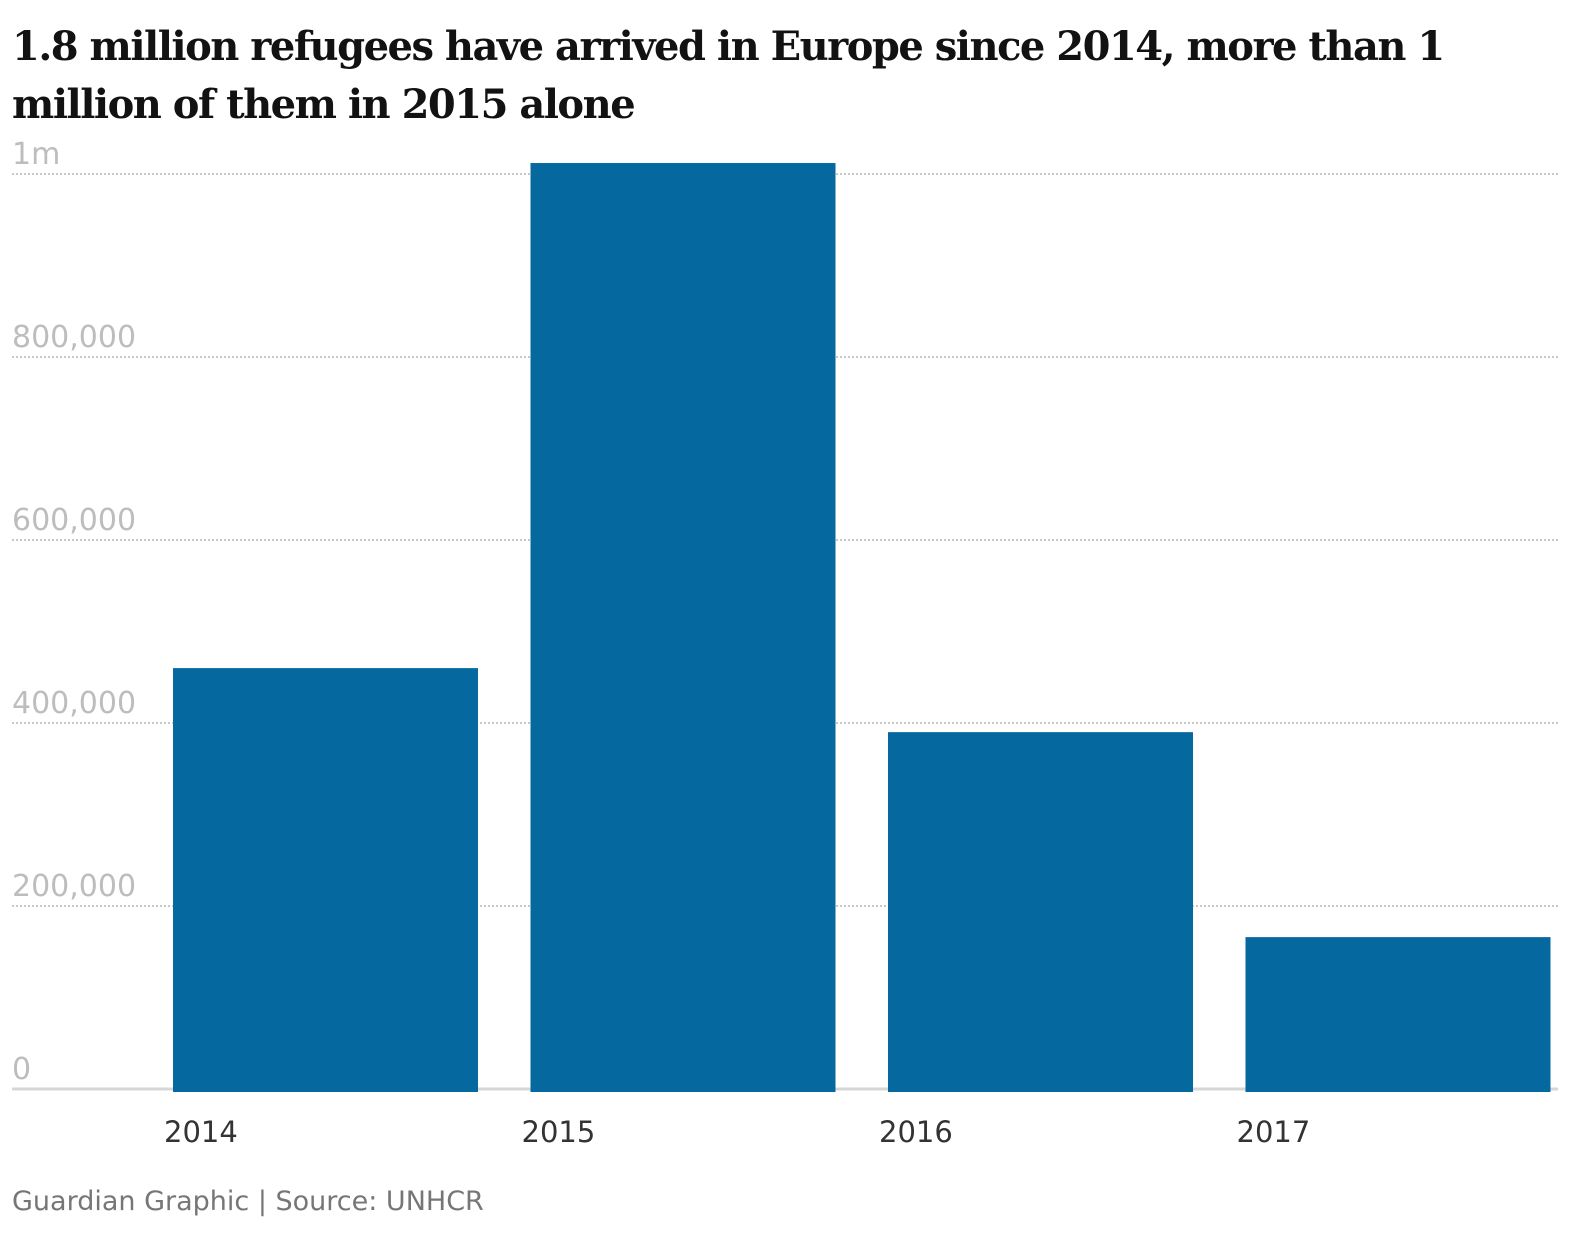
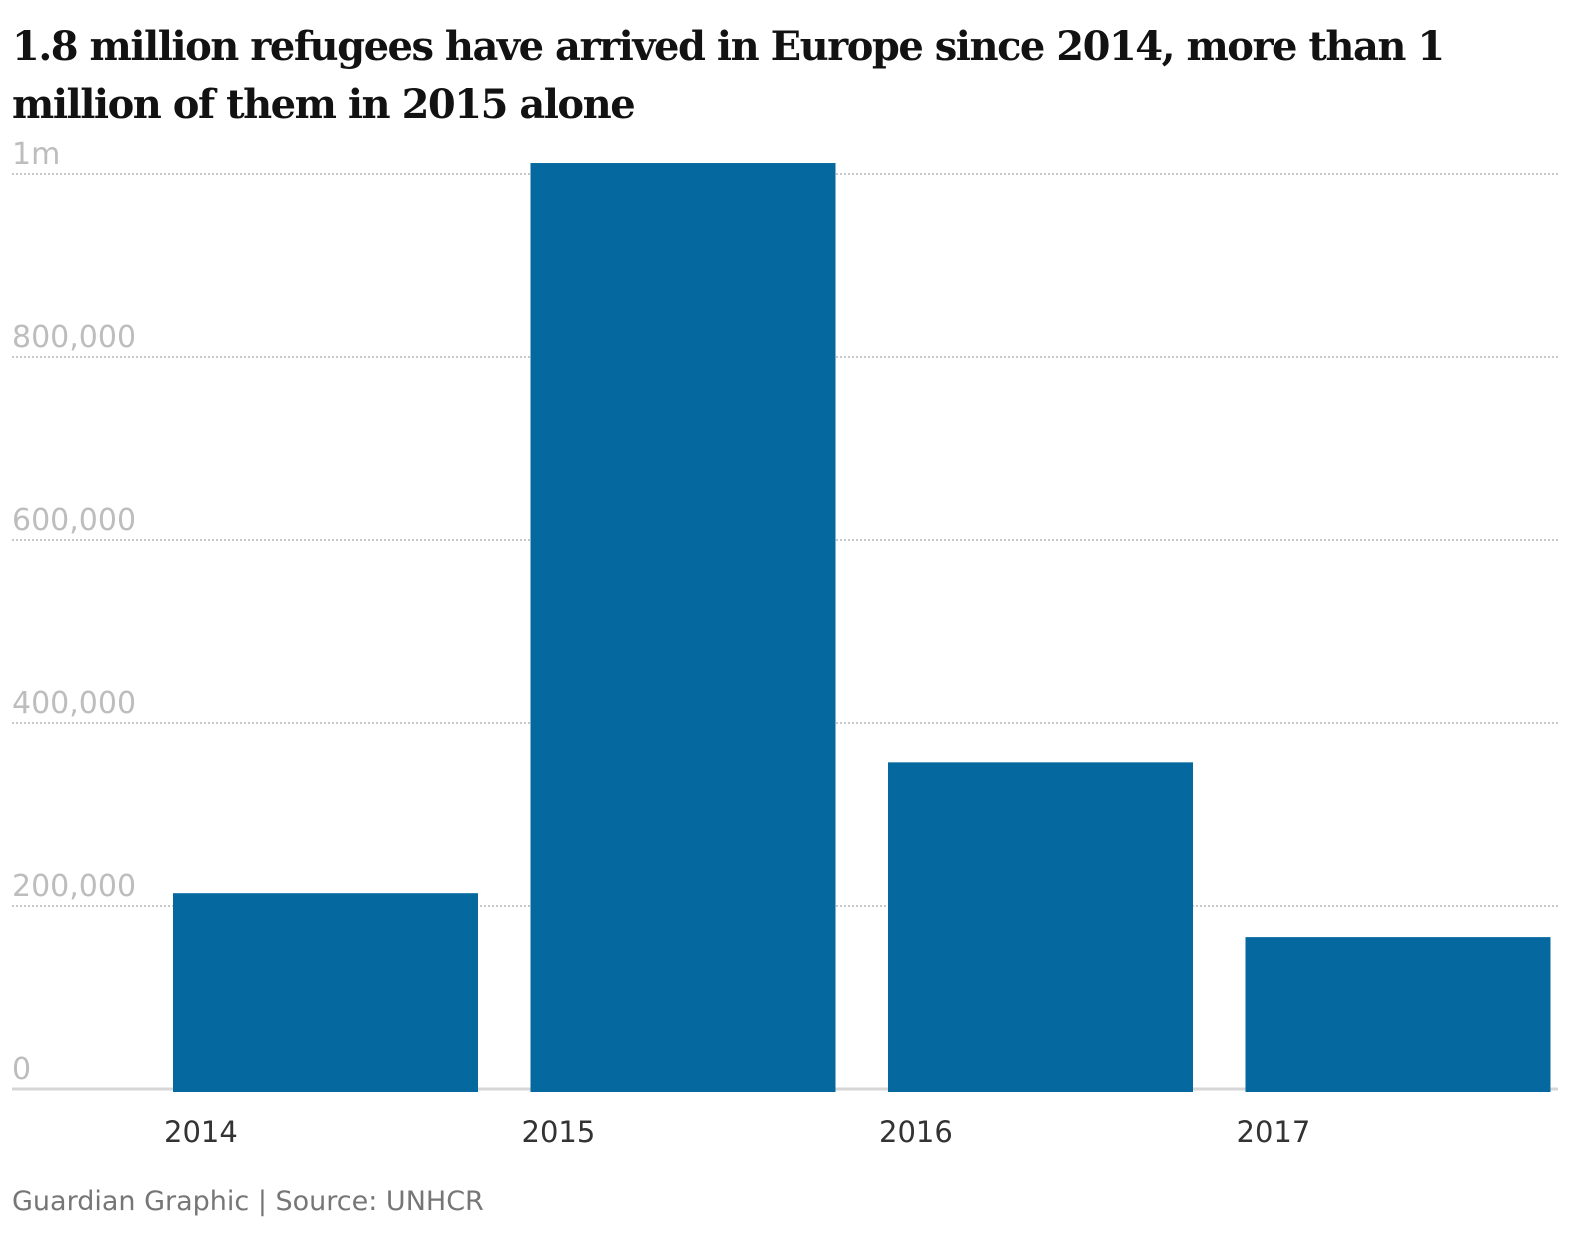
2014: 460000 -> 210000
2016: 390000 -> 360000
